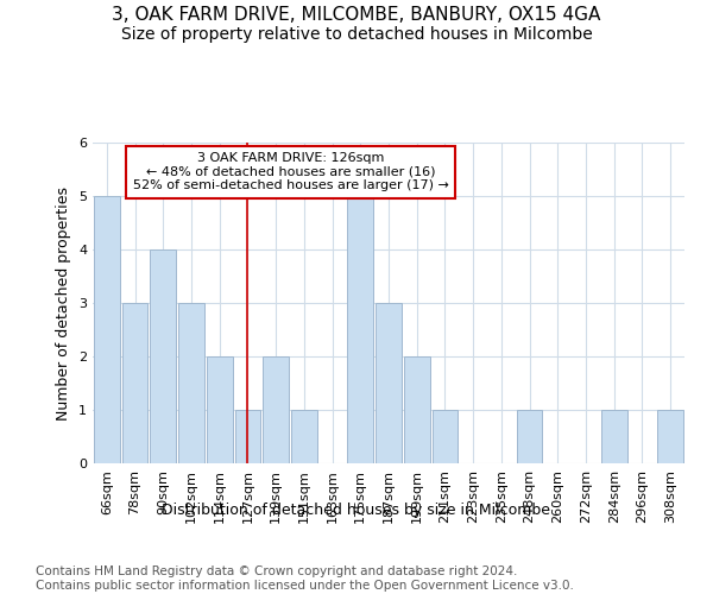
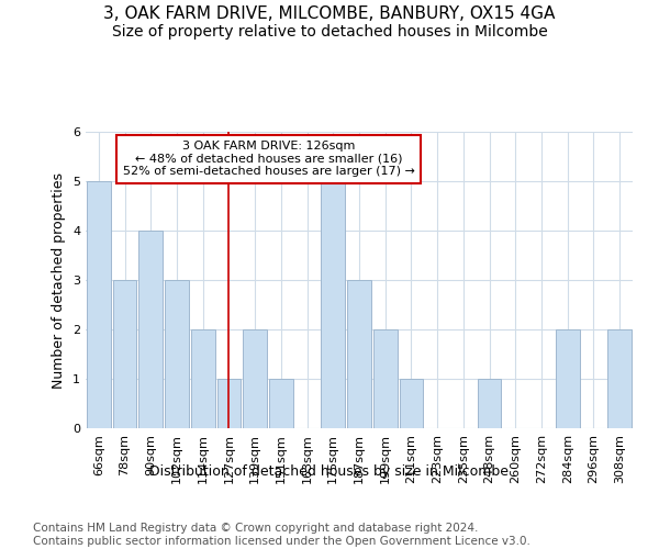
284sqm: 1 -> 2
308sqm: 1 -> 2
